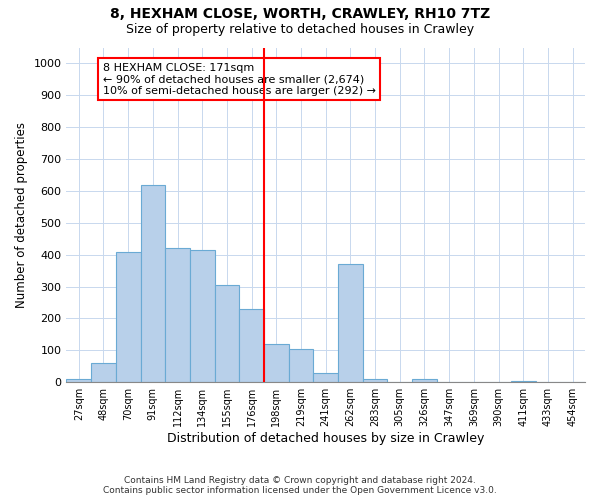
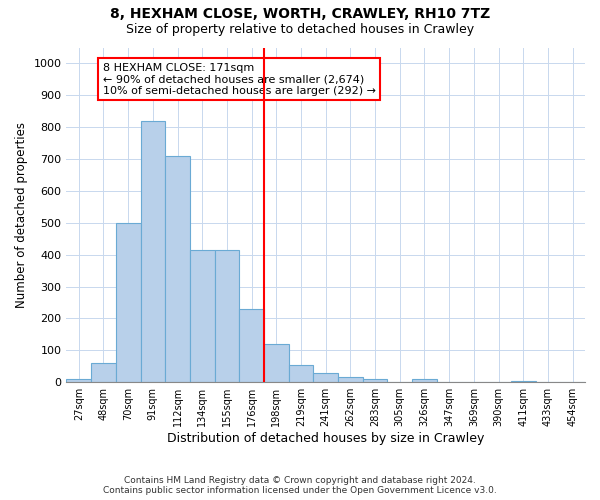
70sqm: 410 -> 500
91sqm: 620 -> 820
112sqm: 420 -> 710
155sqm: 305 -> 415
219sqm: 105 -> 55
262sqm: 370 -> 15
